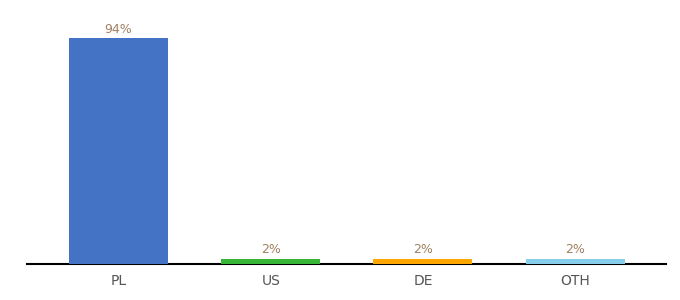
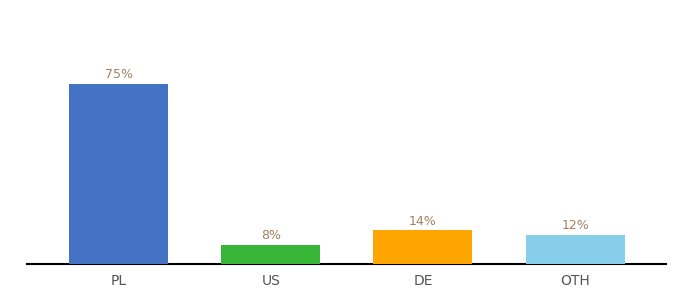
PL: 94% -> 75%
US: 2% -> 8%
DE: 2% -> 14%
OTH: 2% -> 12%
